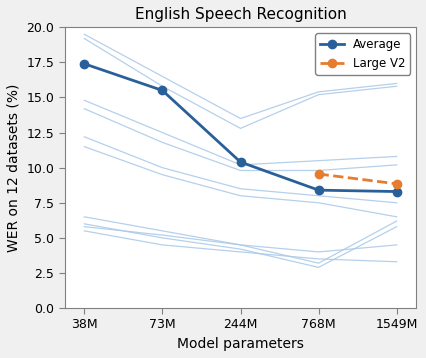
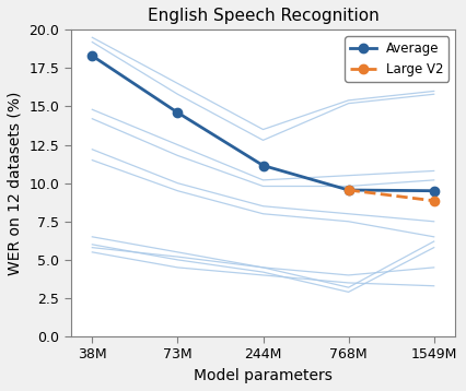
Average/38M: 17.4 -> 18.3
Average/73M: 15.5 -> 14.6
Average/244M: 10.4 -> 11.2
Average/768M: 8.4 -> 9.6
Average/1549M: 8.3 -> 9.5
